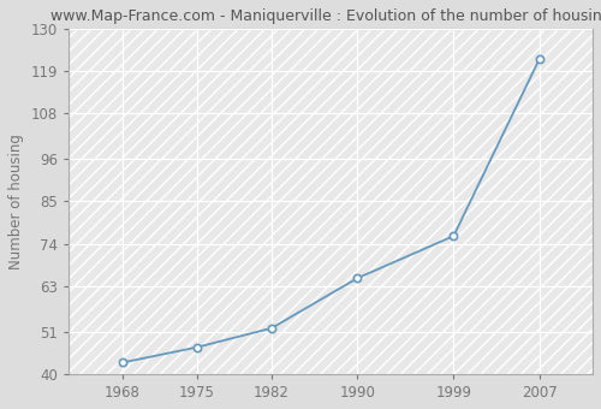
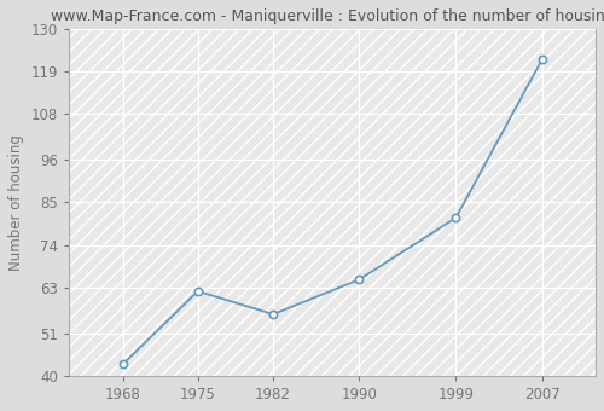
1975: 47 -> 62
1982: 52 -> 56
1999: 76 -> 81
